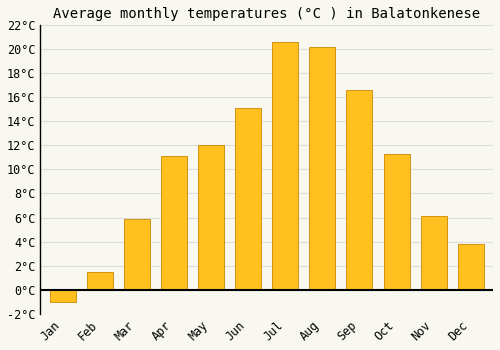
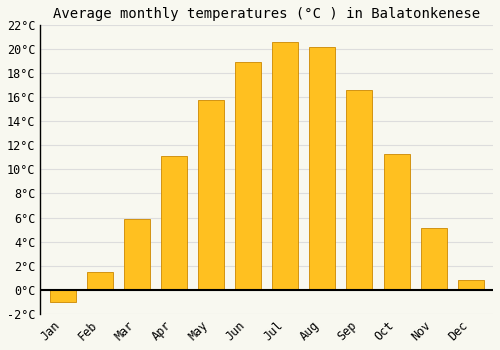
May: 12.0°C -> 15.8°C
Jun: 15.1°C -> 18.9°C
Nov: 6.1°C -> 5.1°C
Dec: 3.8°C -> 0.8°C
